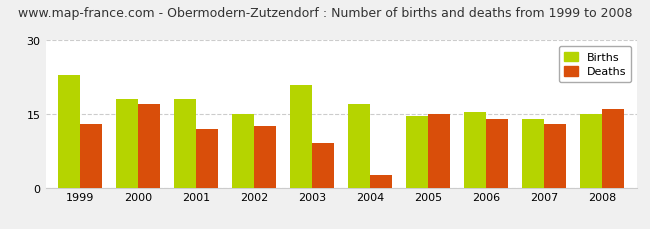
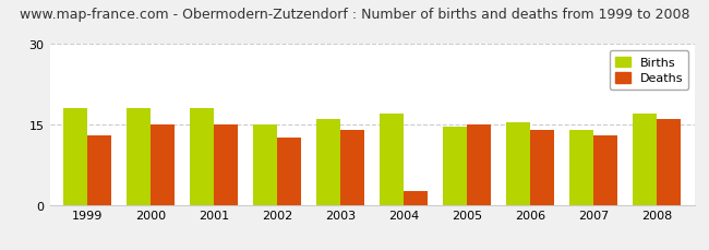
Births/1999: 23.0 -> 18.0
Deaths/2000: 17.0 -> 15.0
Deaths/2001: 12.0 -> 15.0
Births/2003: 21.0 -> 16.0
Deaths/2003: 9.0 -> 14.0
Births/2008: 15.0 -> 17.0
